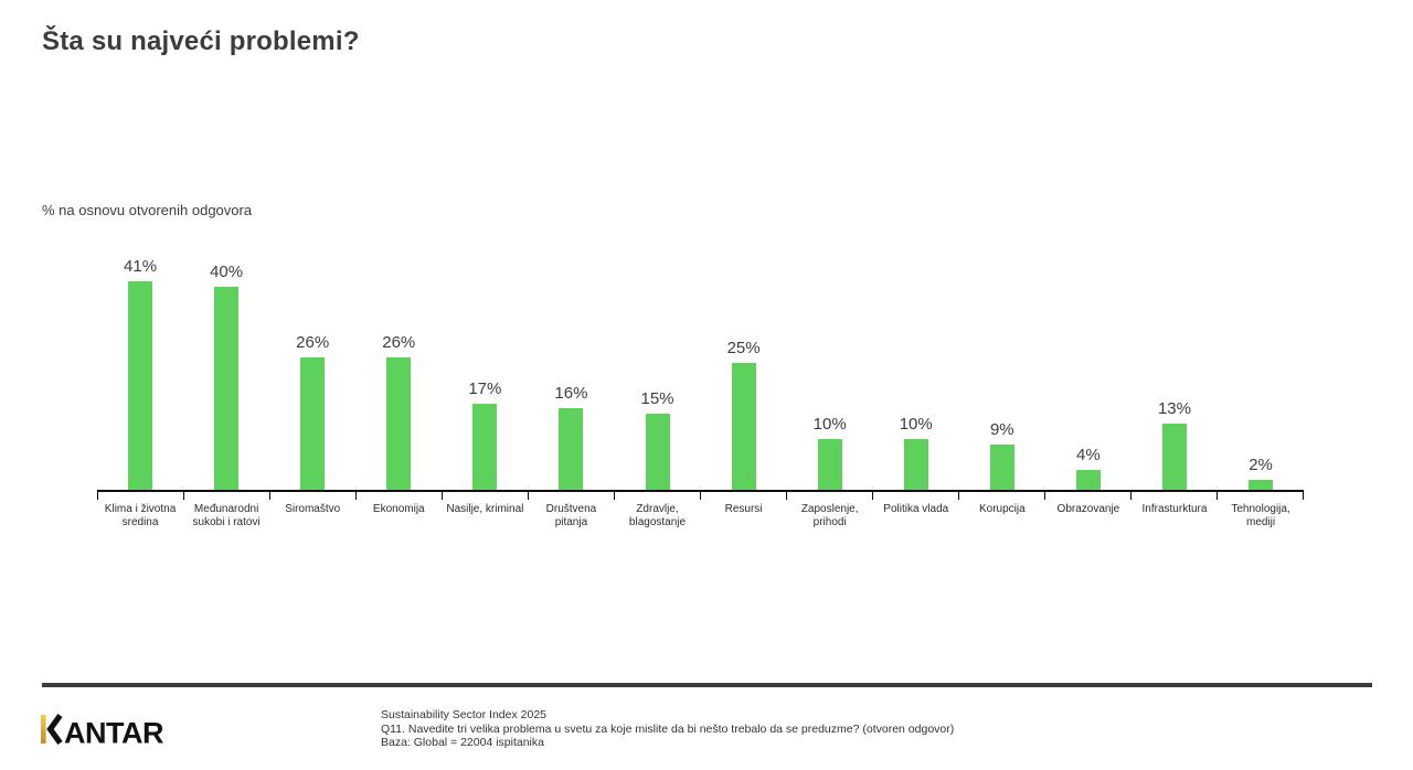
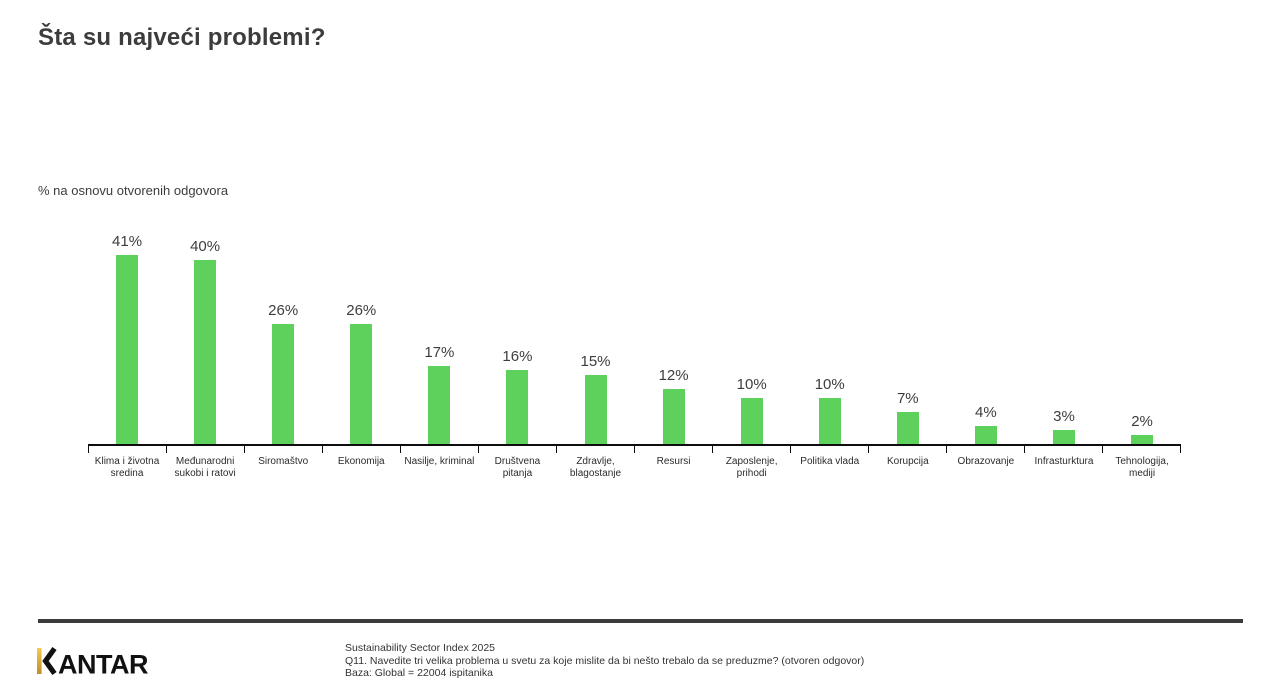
Resursi: 25% -> 12%
Korupcija: 9% -> 7%
Infrasturktura: 13% -> 3%
